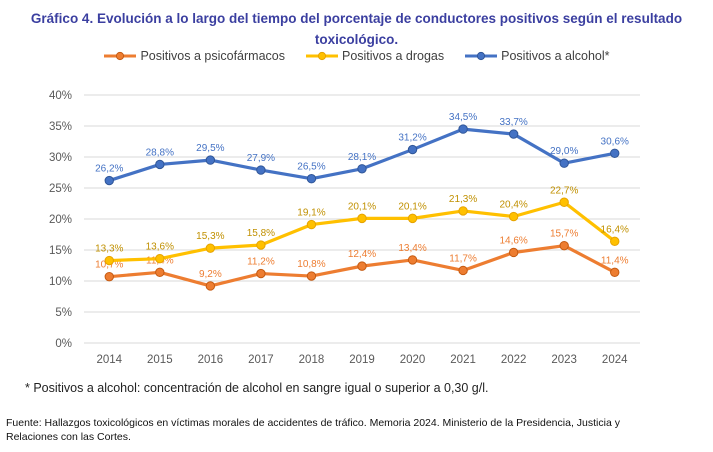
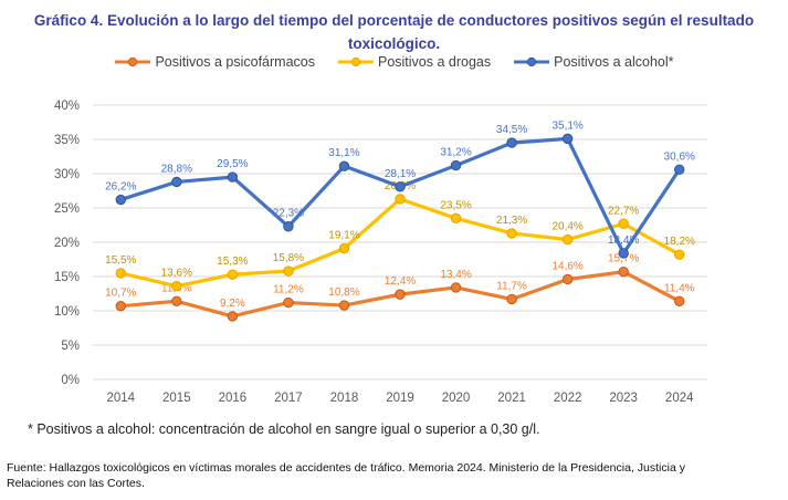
Positivos a drogas/2014: 13,3% -> 15,5%
Positivos a alcohol*/2017: 27,9% -> 22,3%
Positivos a alcohol*/2018: 26,5% -> 31,1%
Positivos a drogas/2019: 20,1% -> 26,3%
Positivos a drogas/2020: 20,1% -> 23,5%
Positivos a alcohol*/2022: 33,7% -> 35,1%
Positivos a alcohol*/2023: 29,0% -> 18,4%
Positivos a drogas/2024: 16,4% -> 18,2%
